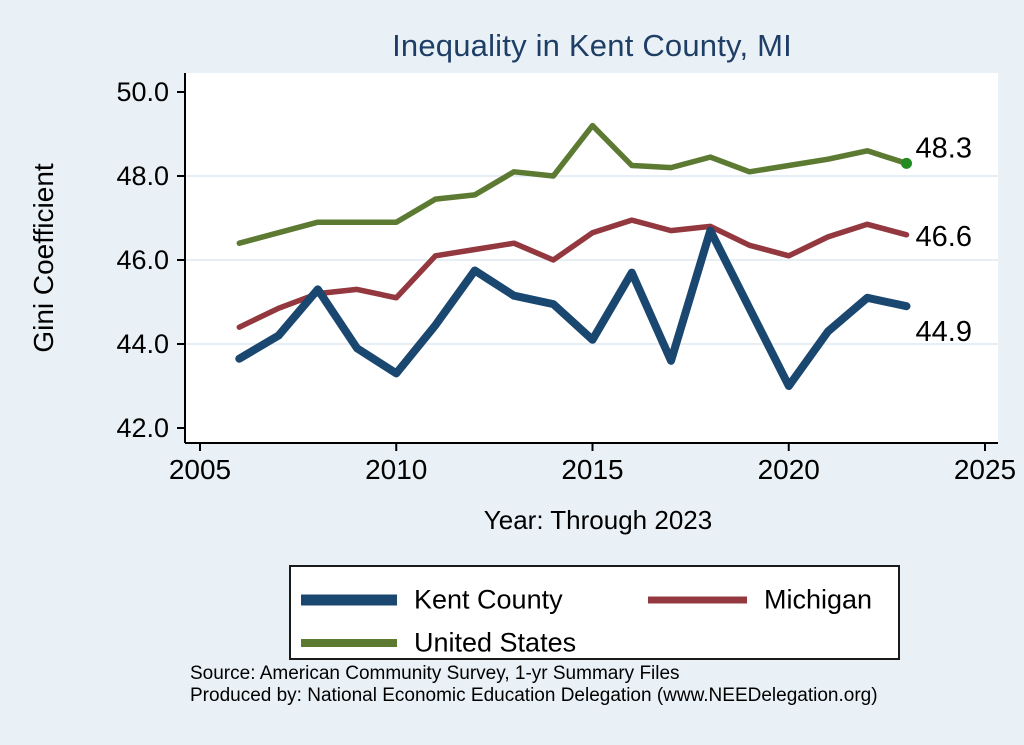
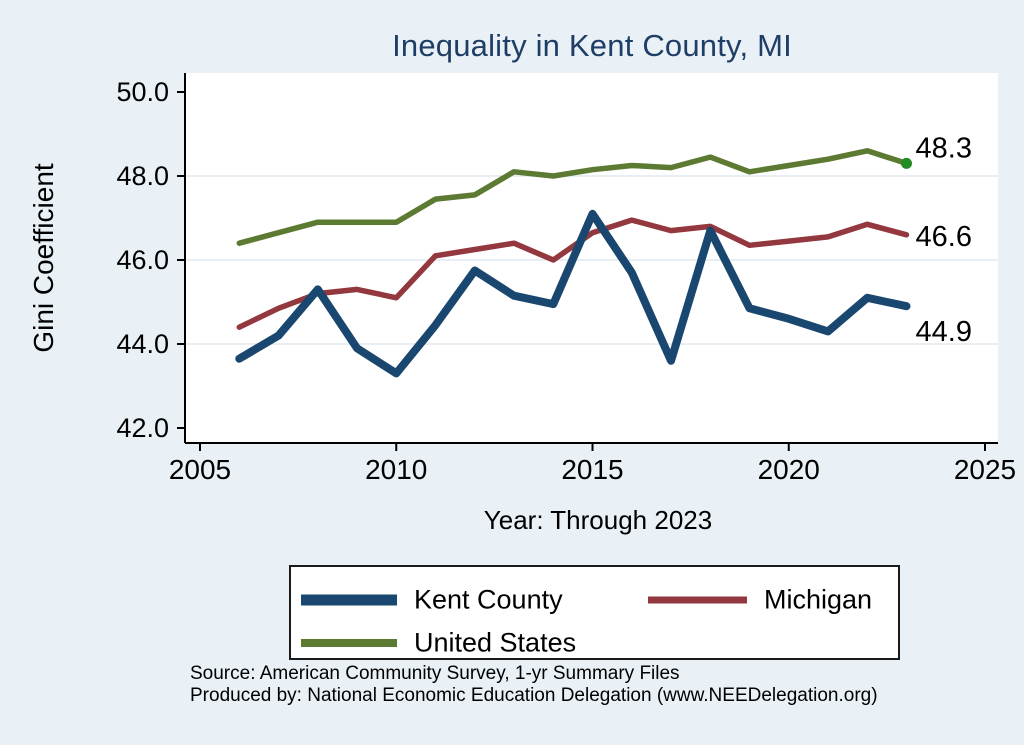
Kent County/2015: 44.1 -> 47.1
United States/2015: 49.2 -> 48.1
Kent County/2020: 43.0 -> 44.6
Michigan/2020: 46.1 -> 46.5
